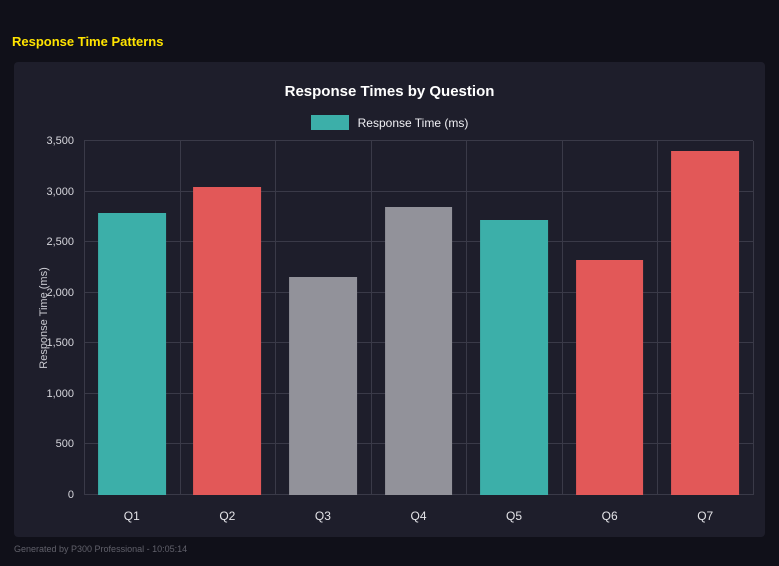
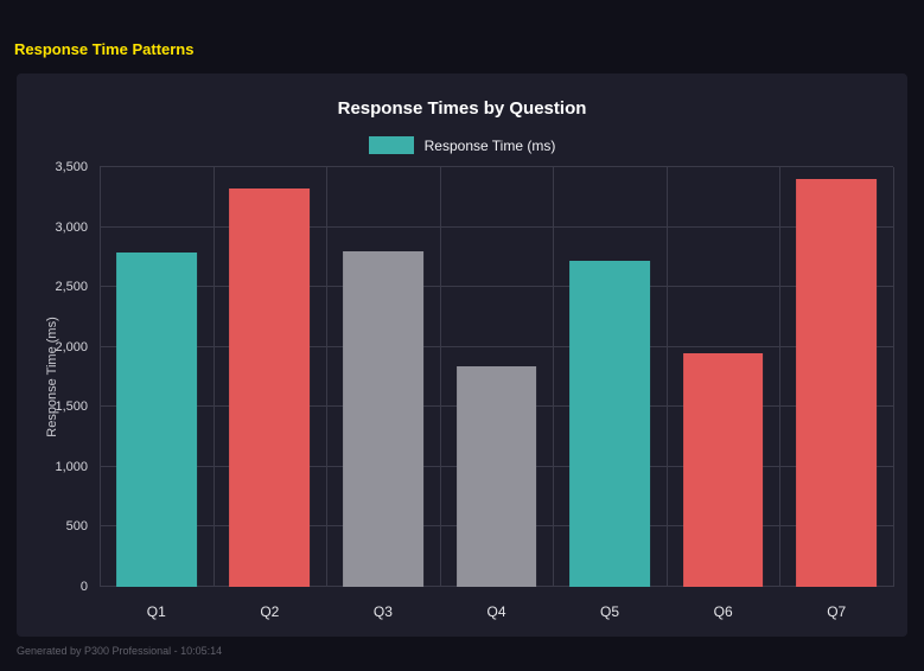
Q2: 3050 -> 3320
Q3: 2160 -> 2800
Q4: 2850 -> 1840
Q6: 2320 -> 1950
